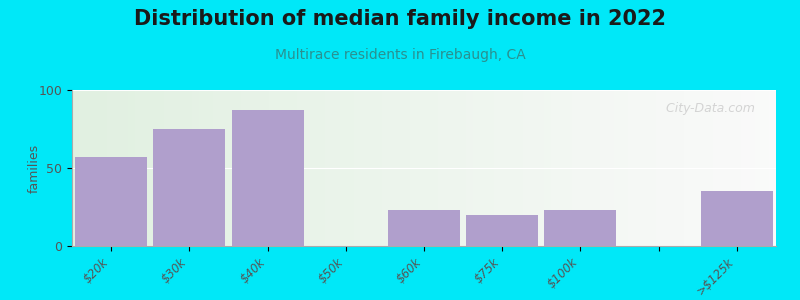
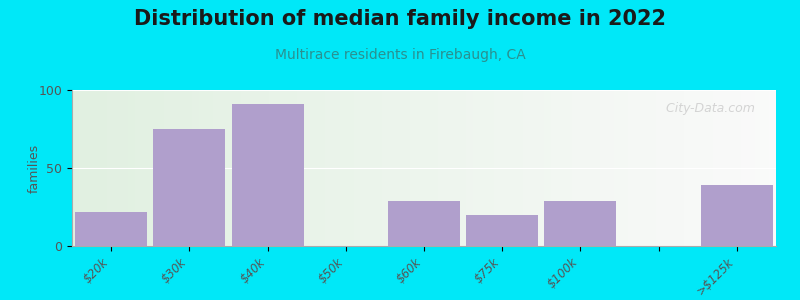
$20k: 57 -> 22
$40k: 87 -> 91
$60k: 23 -> 29
$100k: 23 -> 29
>$125k: 35 -> 39
